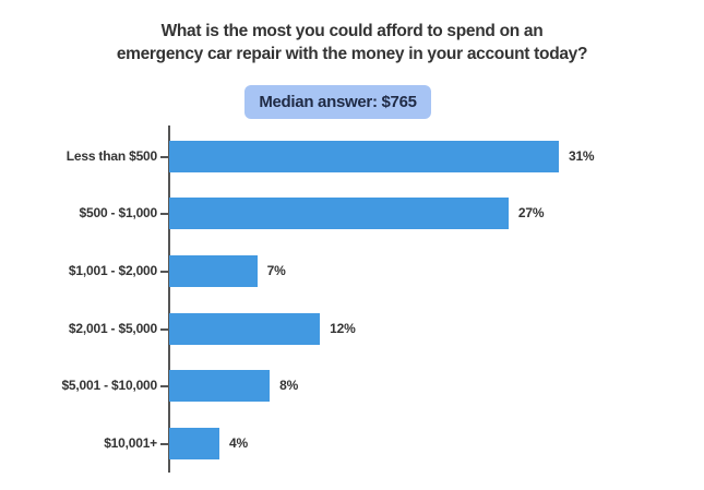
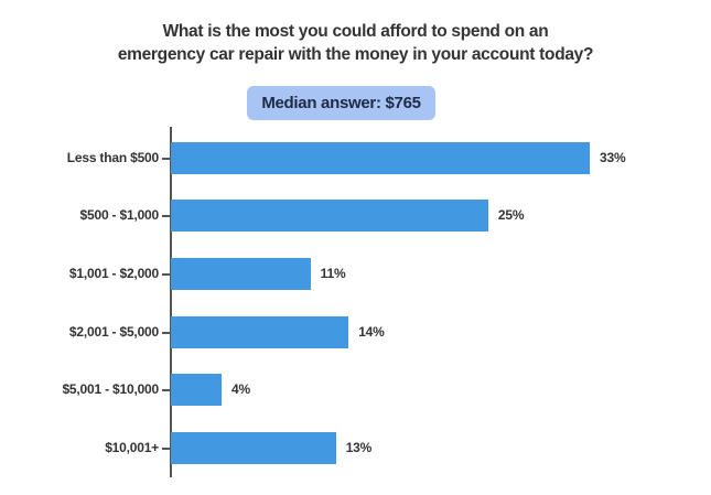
Less than $500: 31% -> 33%
$500 - $1,000: 27% -> 25%
$1,001 - $2,000: 7% -> 11%
$2,001 - $5,000: 12% -> 14%
$5,001 - $10,000: 8% -> 4%
$10,001+: 4% -> 13%
